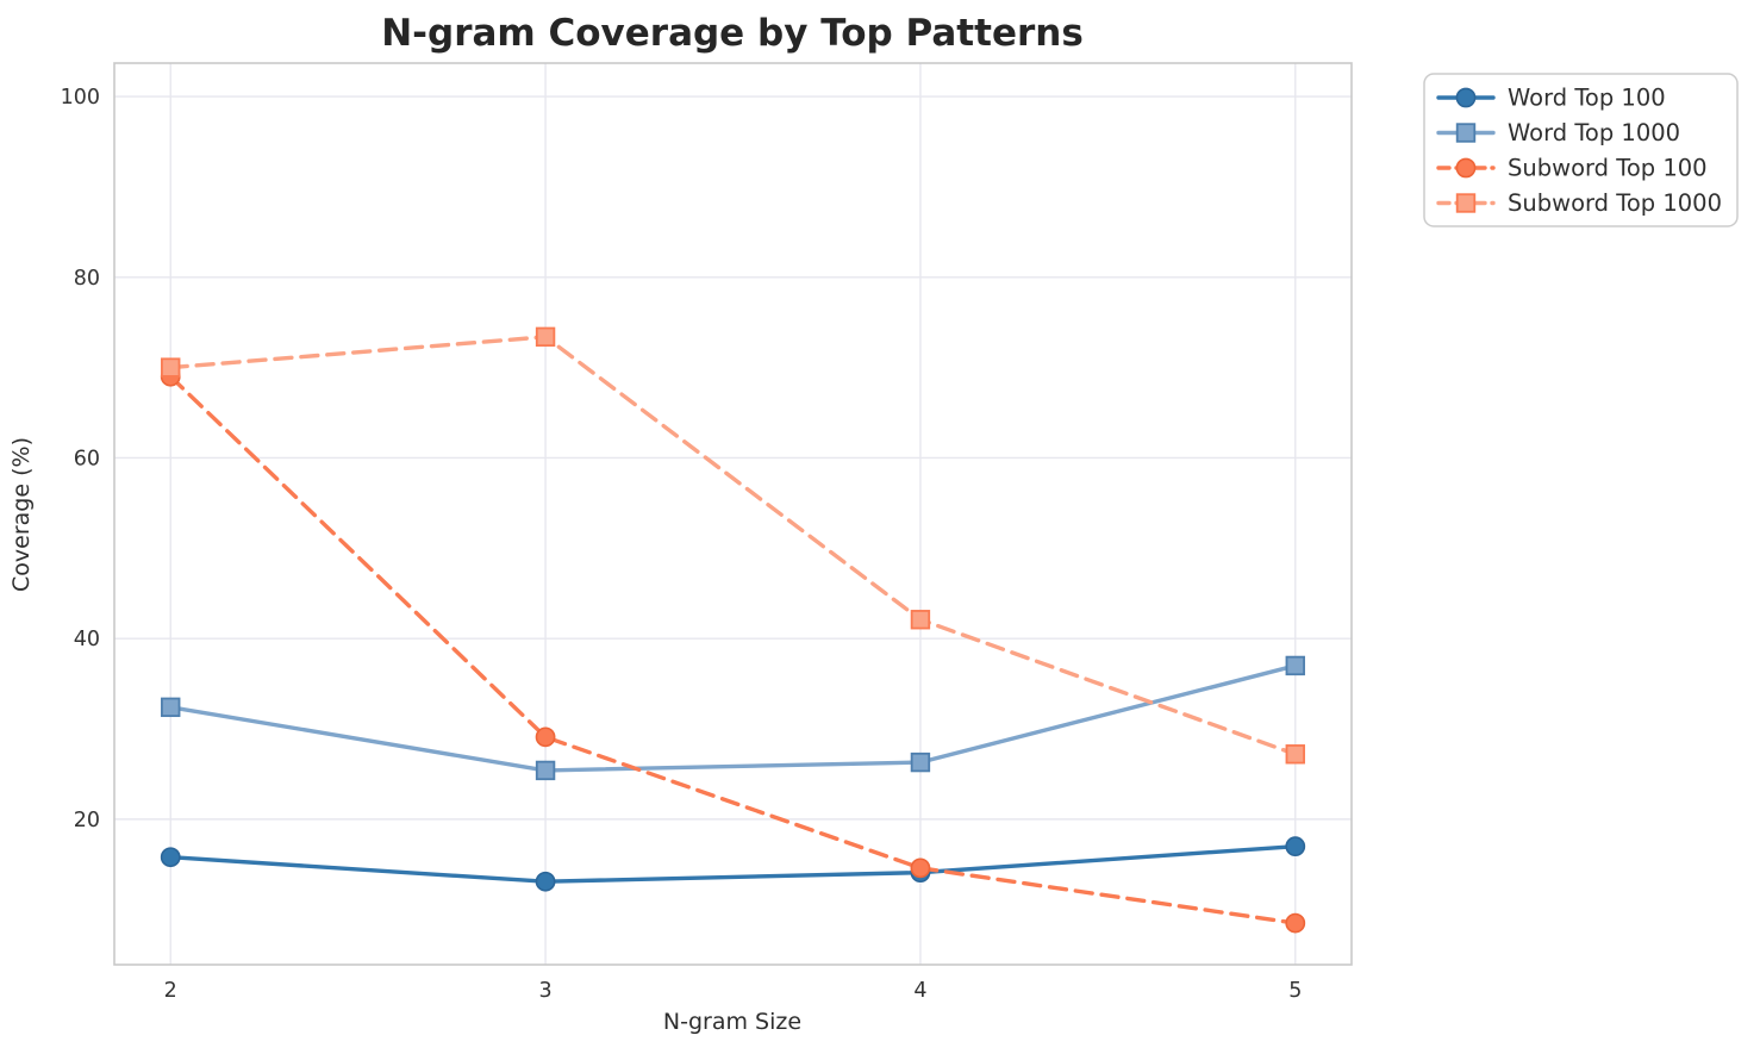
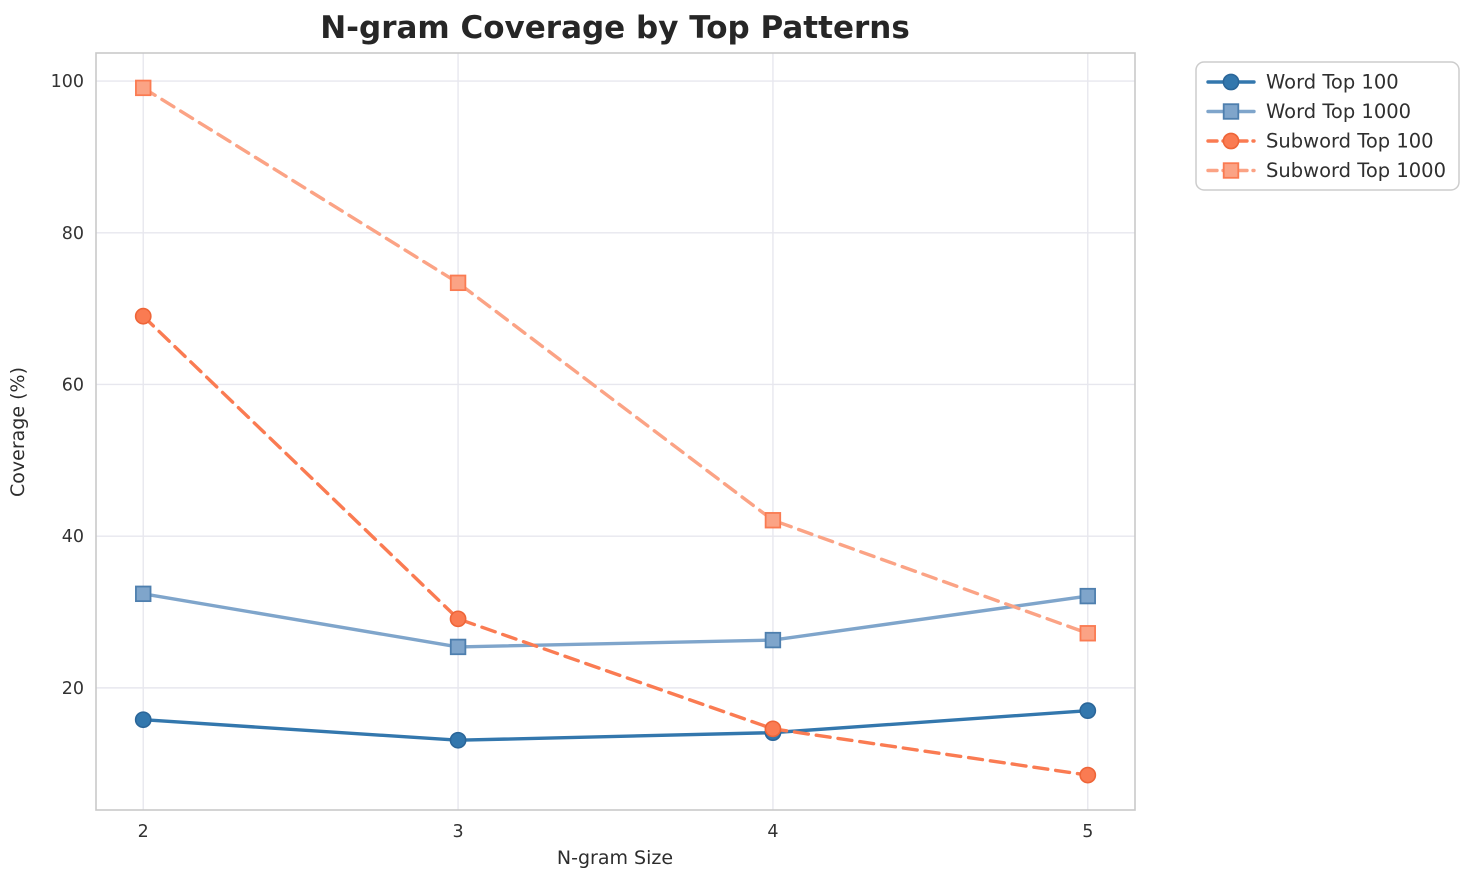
Subword Top 1000/2: 70 -> 99
Word Top 1000/5: 37 -> 32
